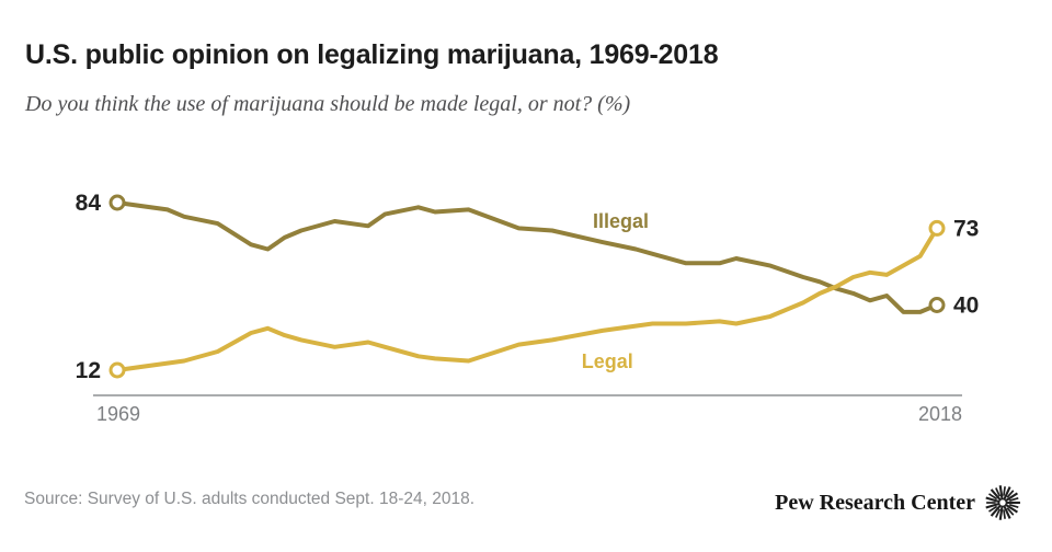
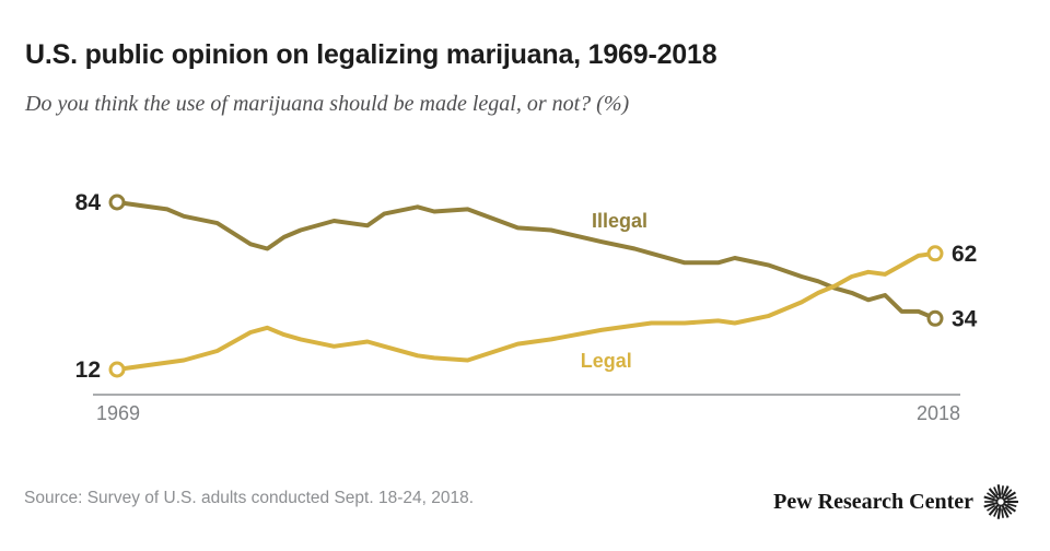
Illegal/2018: 40 -> 34
Legal/2018: 73 -> 62
